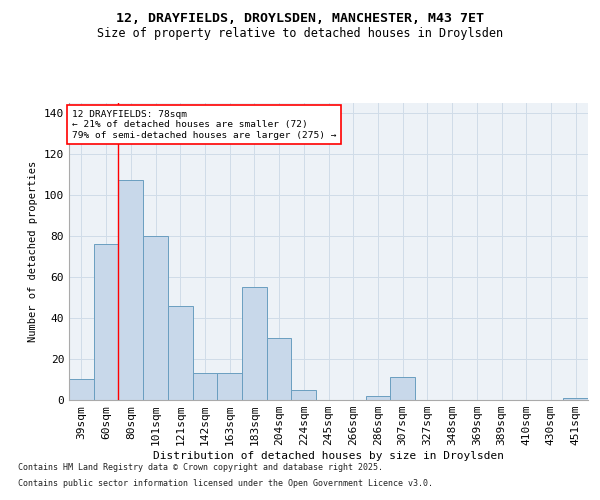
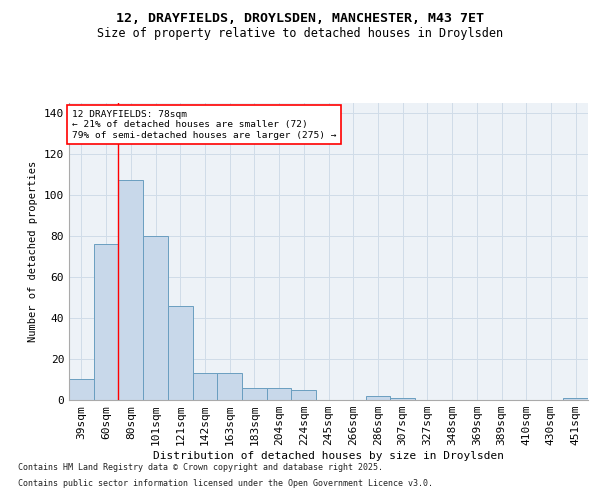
183sqm: 55 -> 6
204sqm: 30 -> 6
307sqm: 11 -> 1
